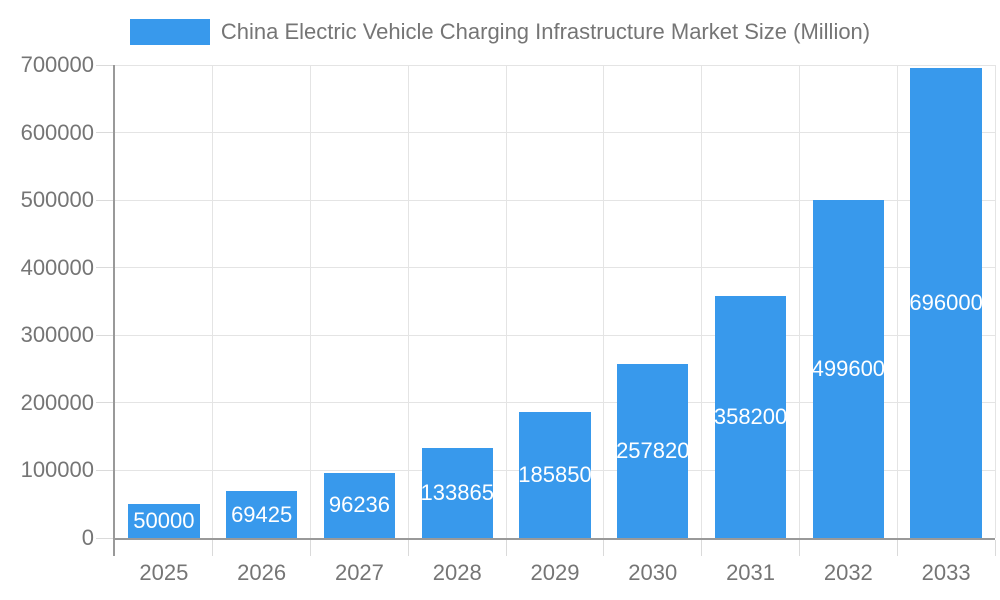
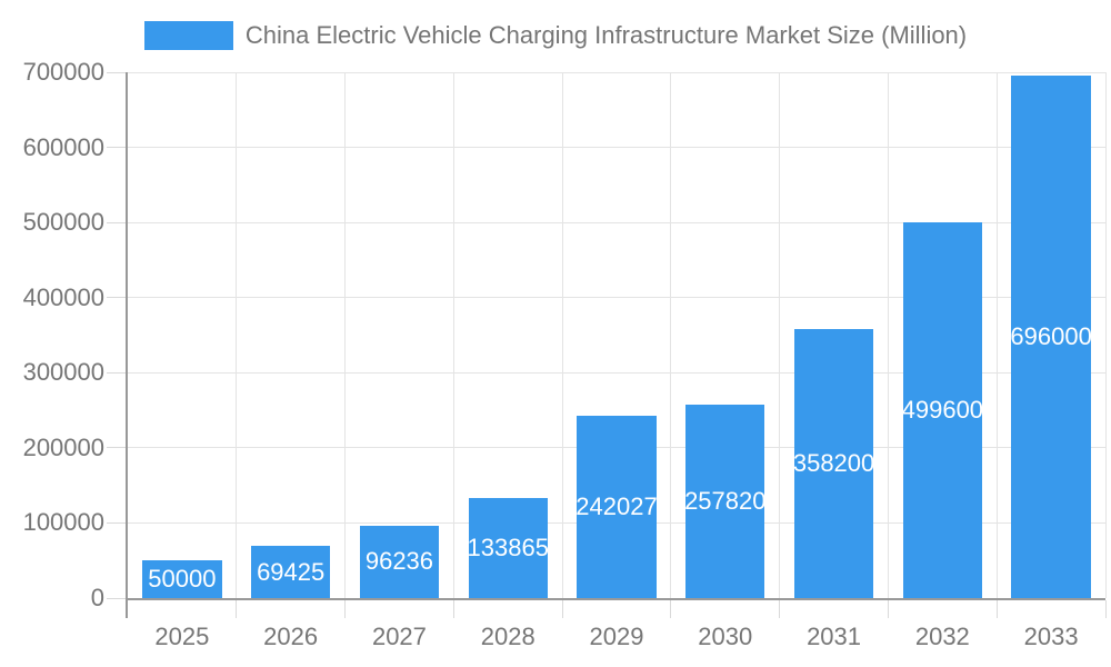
2029: 185850 -> 242027
